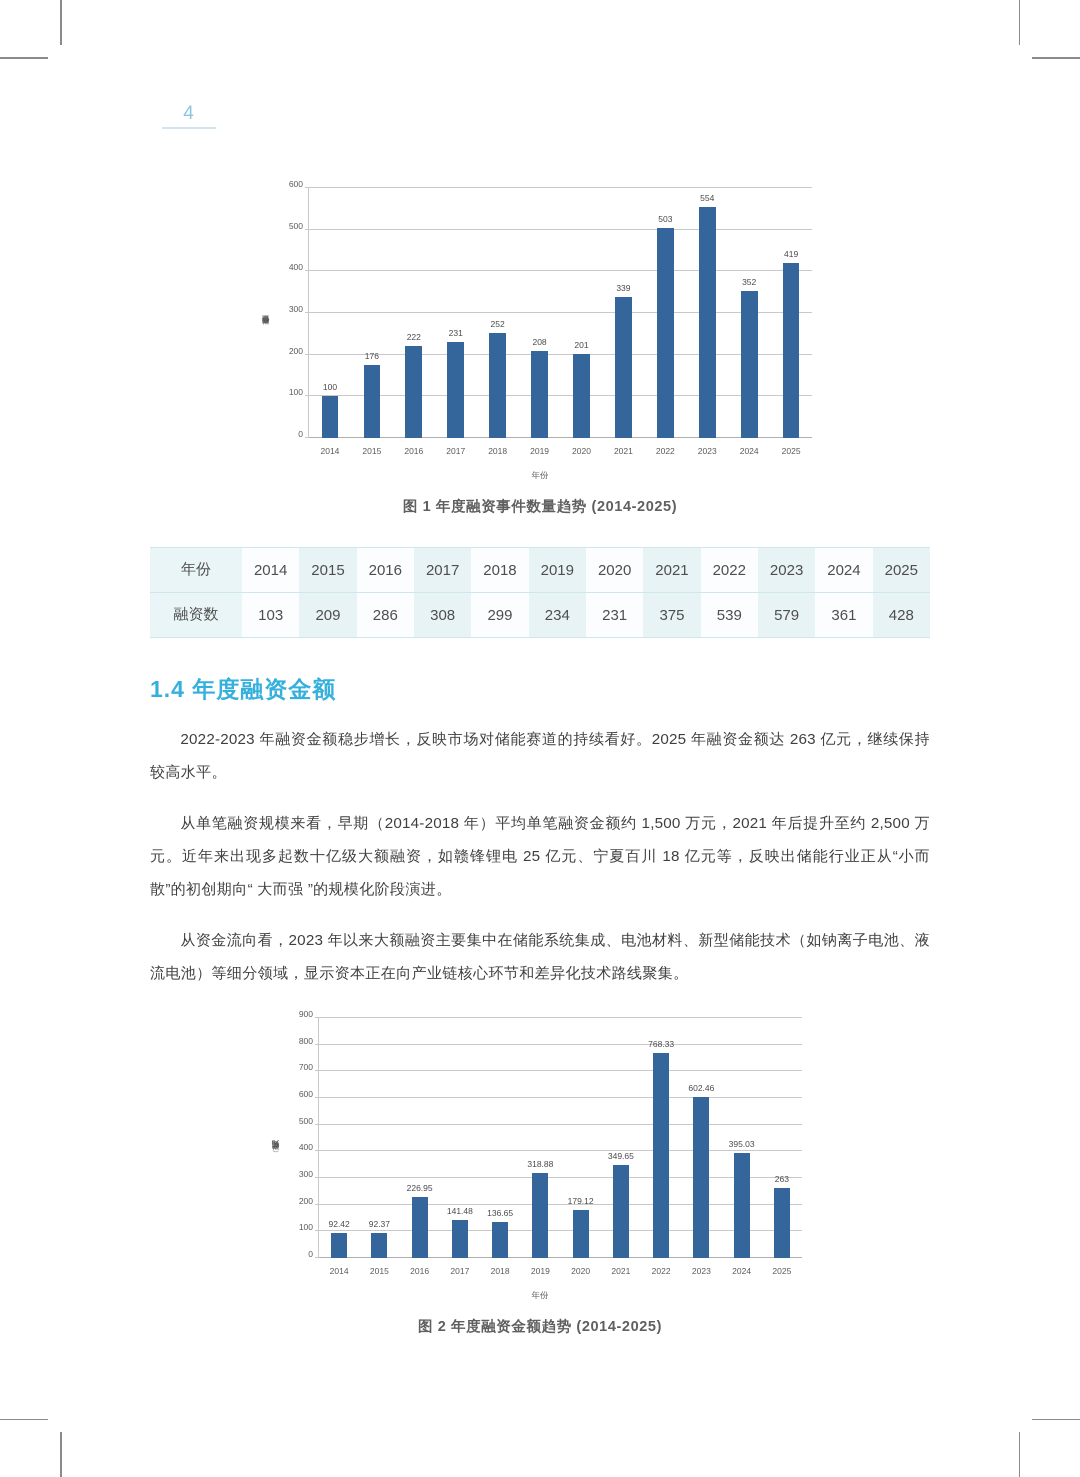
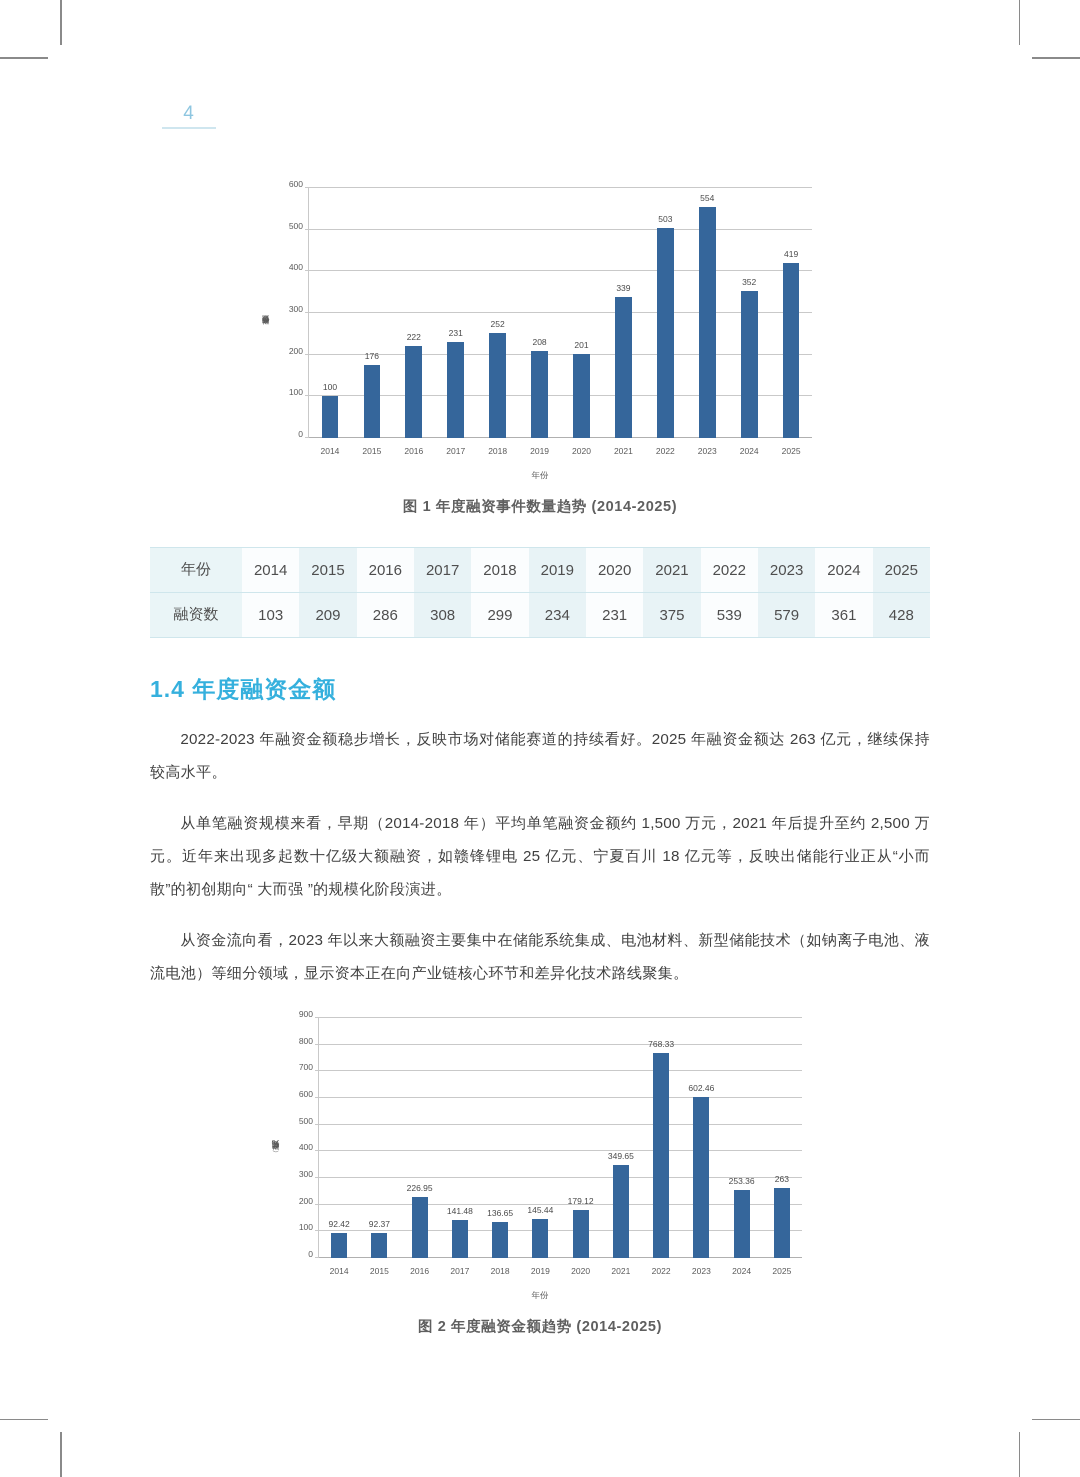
图 2 年度融资金额趋势 (2014-2025)/2019: 318.88 -> 145.44
图 2 年度融资金额趋势 (2014-2025)/2024: 395.03 -> 253.36
